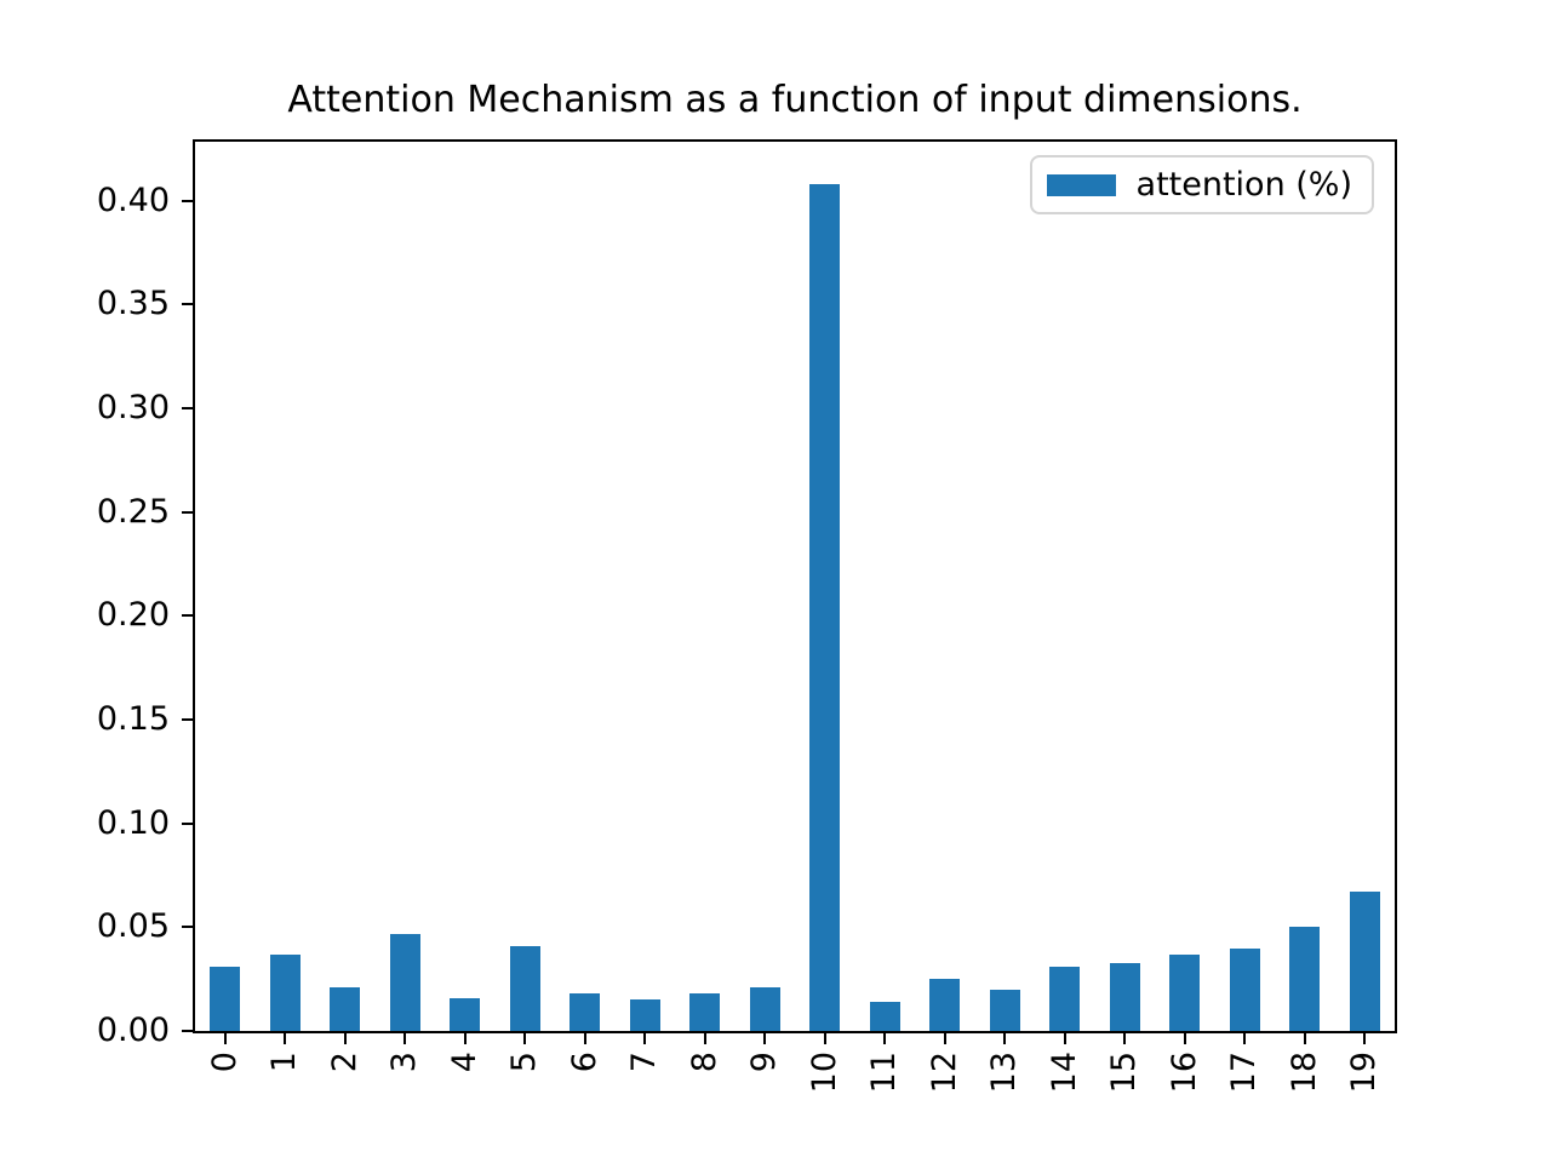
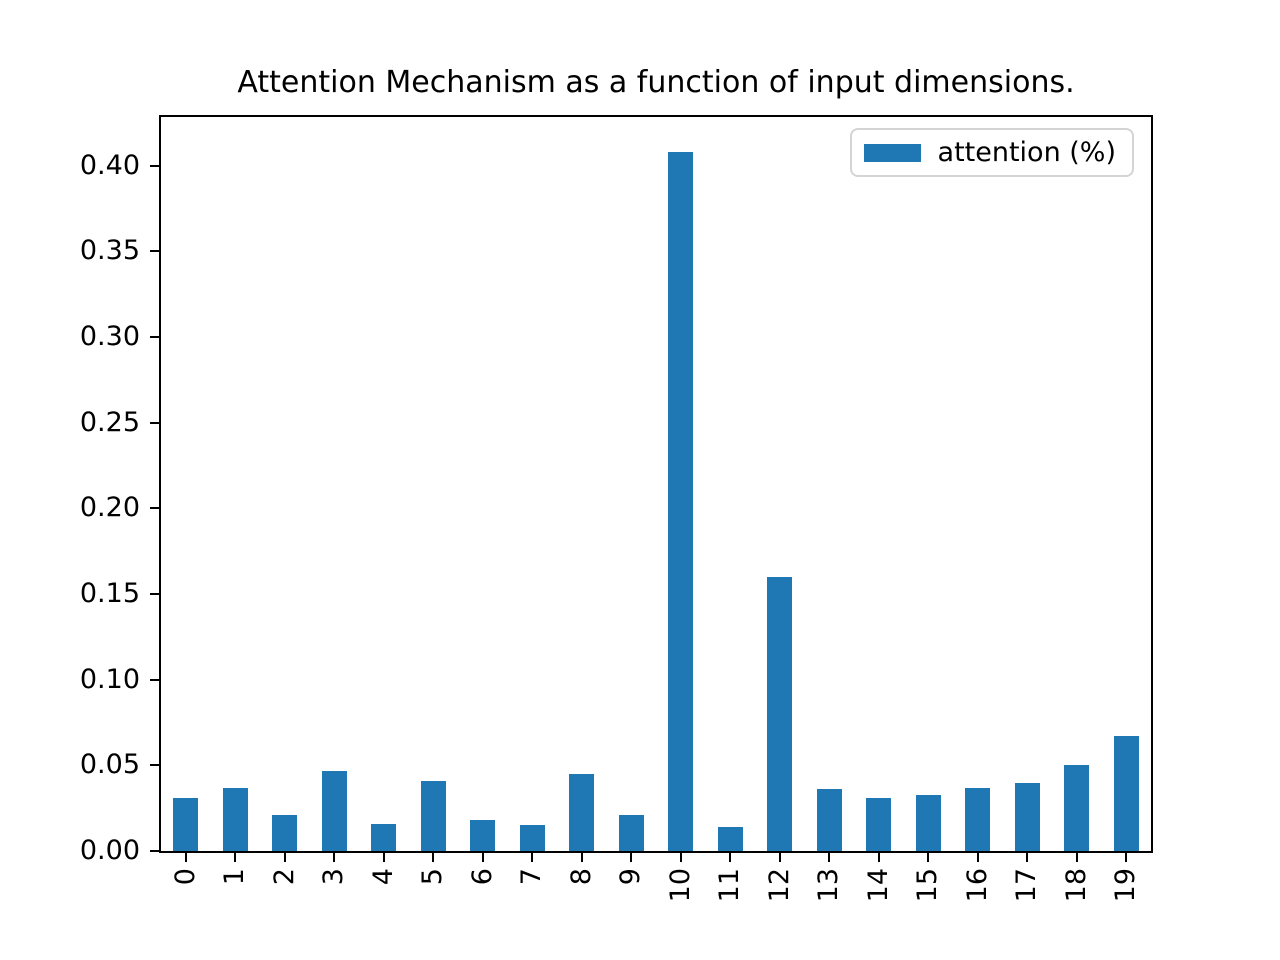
8: 0.018 -> 0.045
12: 0.025 -> 0.160
13: 0.020 -> 0.036
